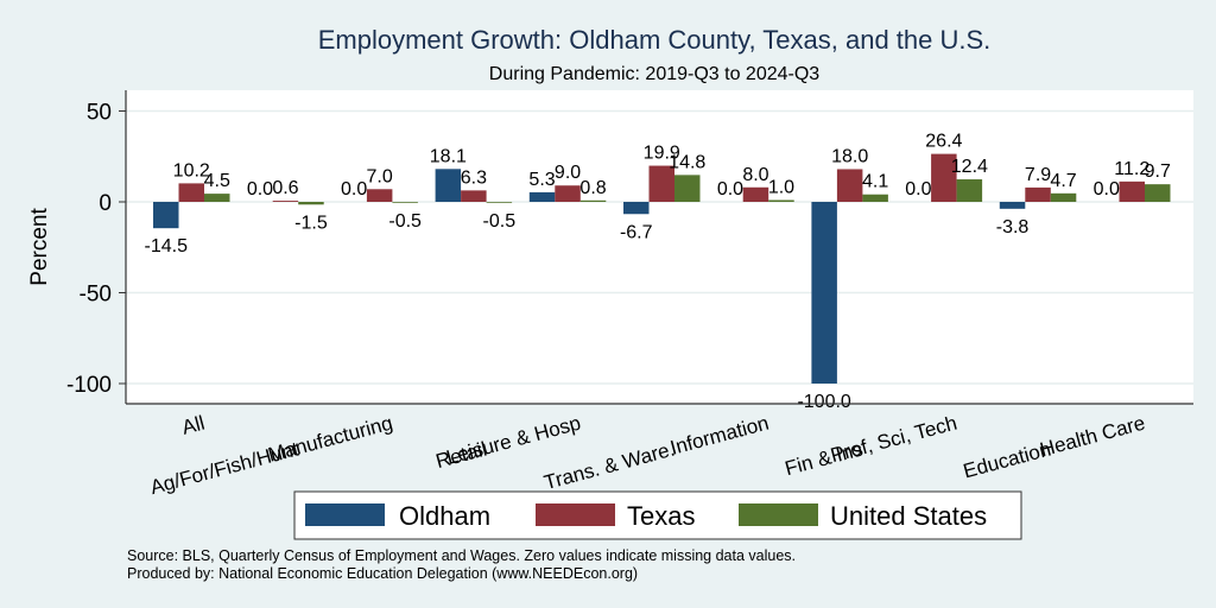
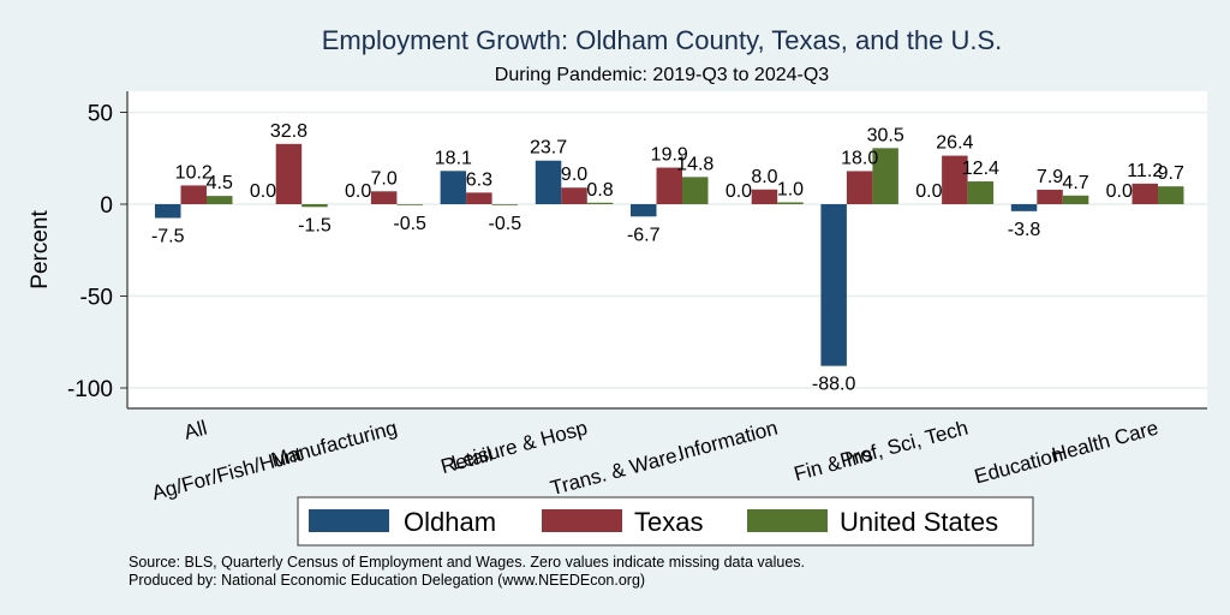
Oldham/All: -14.5 -> -7.5
Texas/Ag/For/Fish/Hunt: 0.6 -> 32.8
Oldham/Leisure & Hosp: 5.3 -> 23.7
Oldham/Fin & Ins: -100.0 -> -88.0
United States/Fin & Ins: 4.1 -> 30.5
